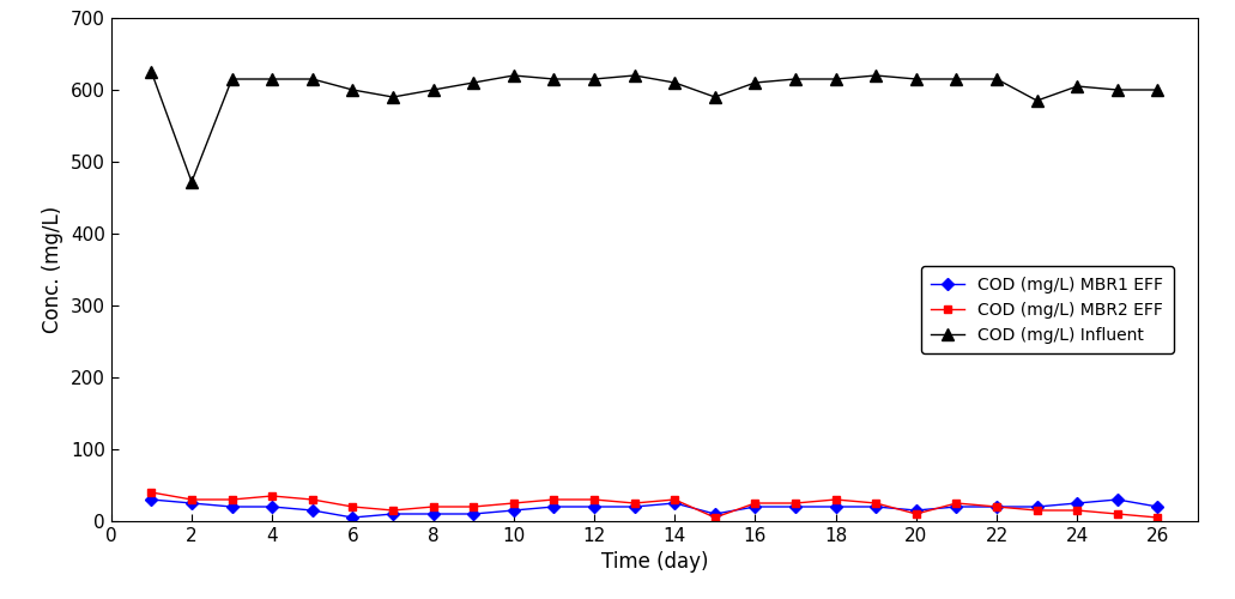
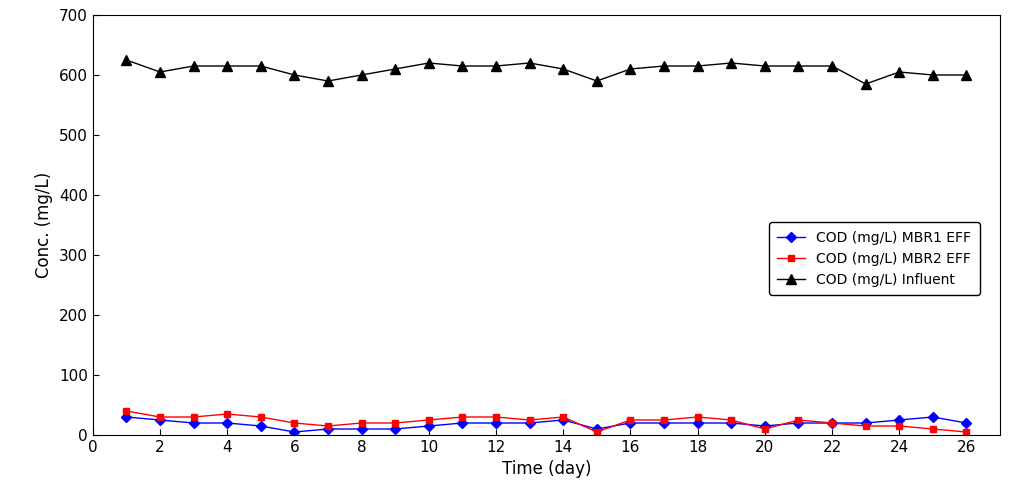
COD (mg/L) Influent/2: 472 -> 605
